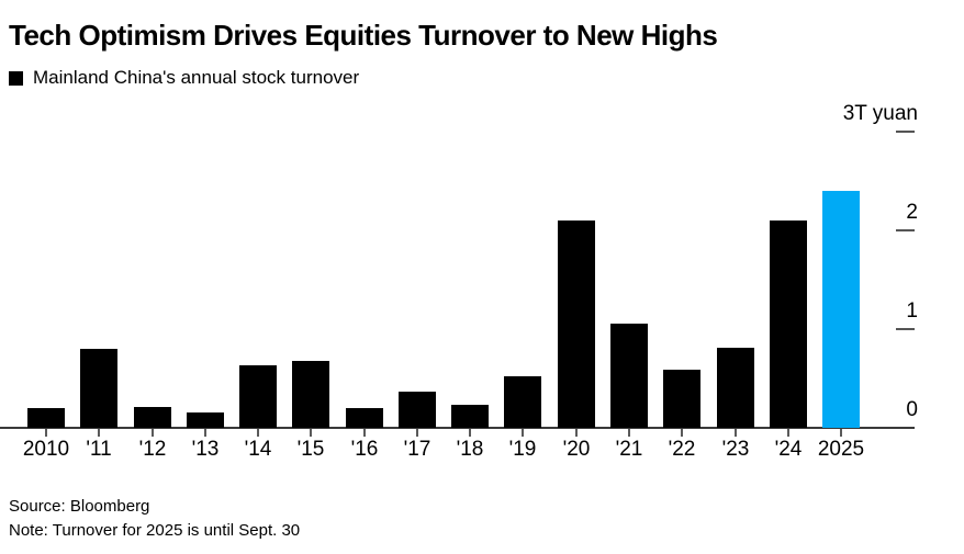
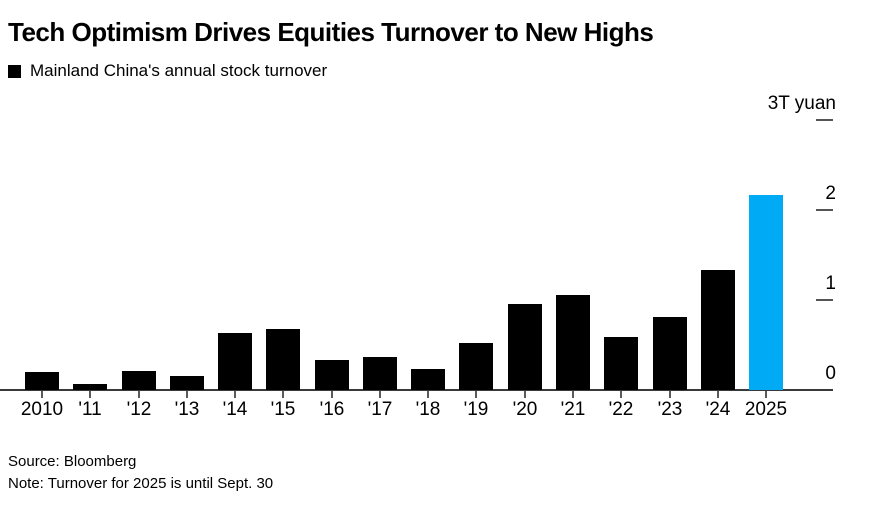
'11: 0.8 -> 0.1
'16: 0.2 -> 0.3
'20: 2.1 -> 1.0
'24: 2.1 -> 1.3
2025: 2.4 -> 2.2
